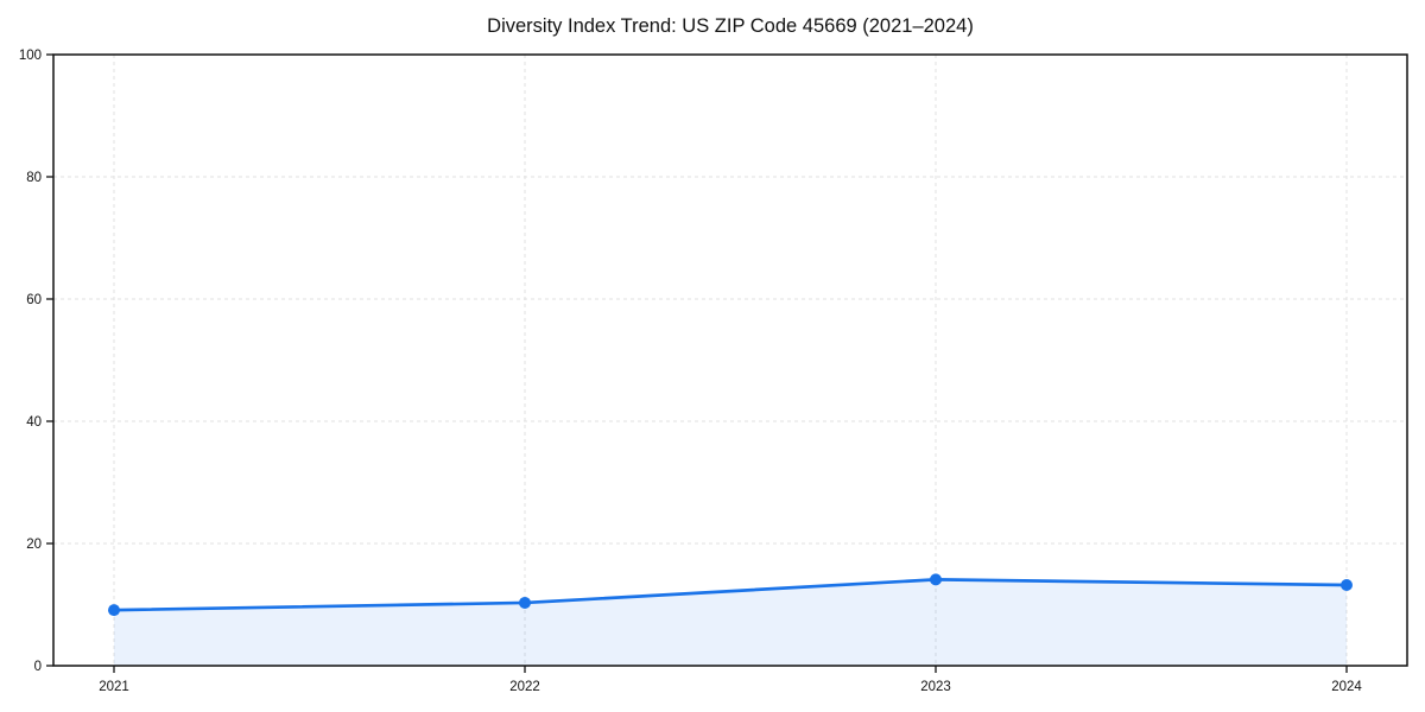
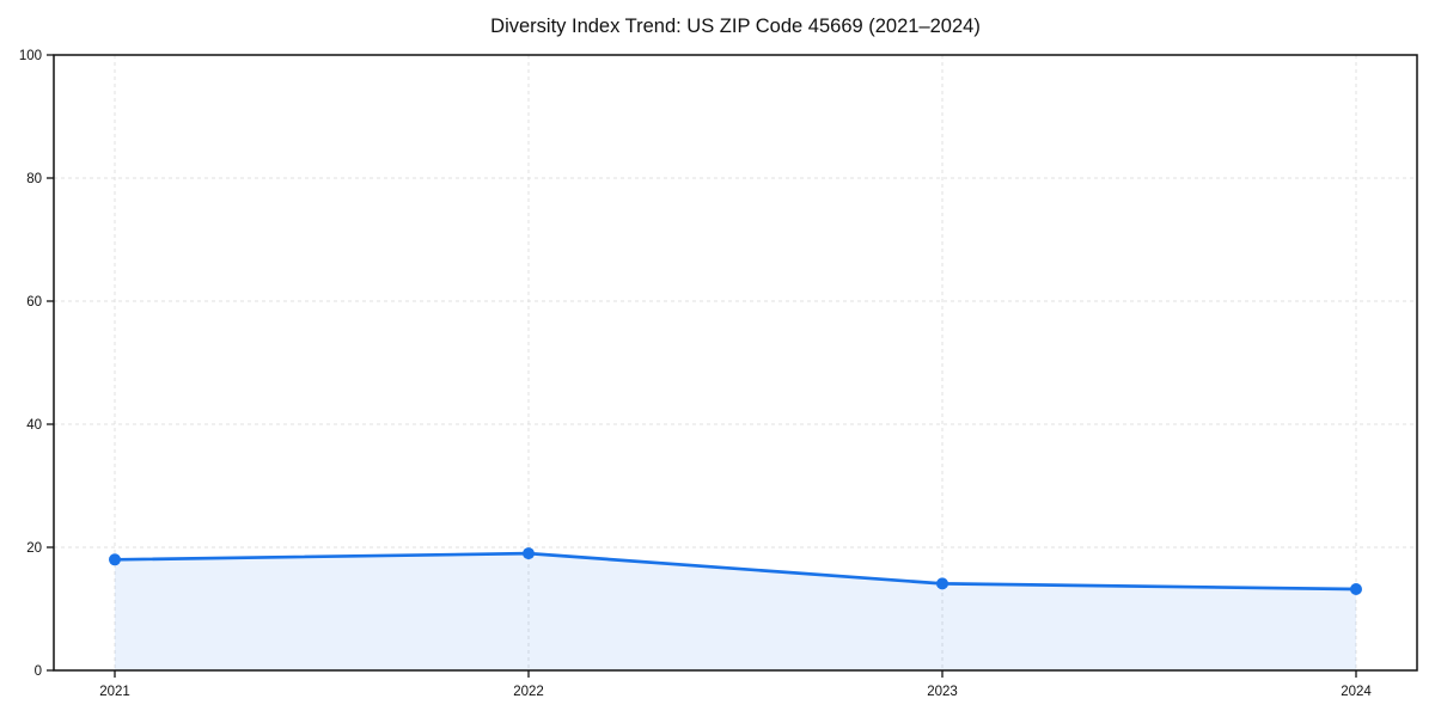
2021: 9 -> 18
2022: 10 -> 19
